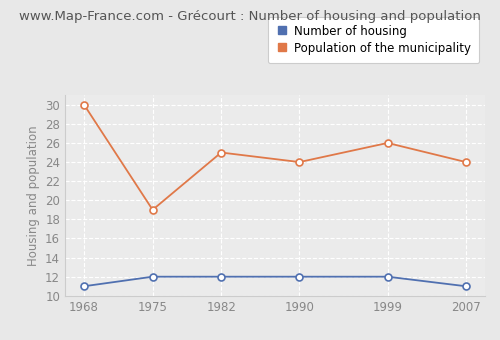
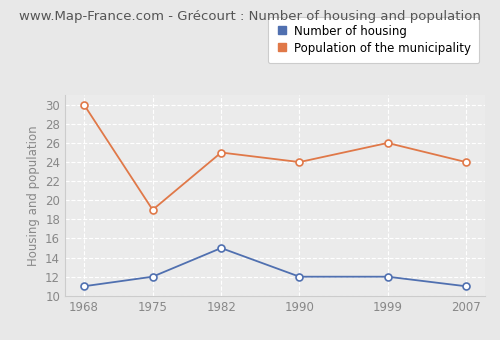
Number of housing/1982: 12 -> 15
